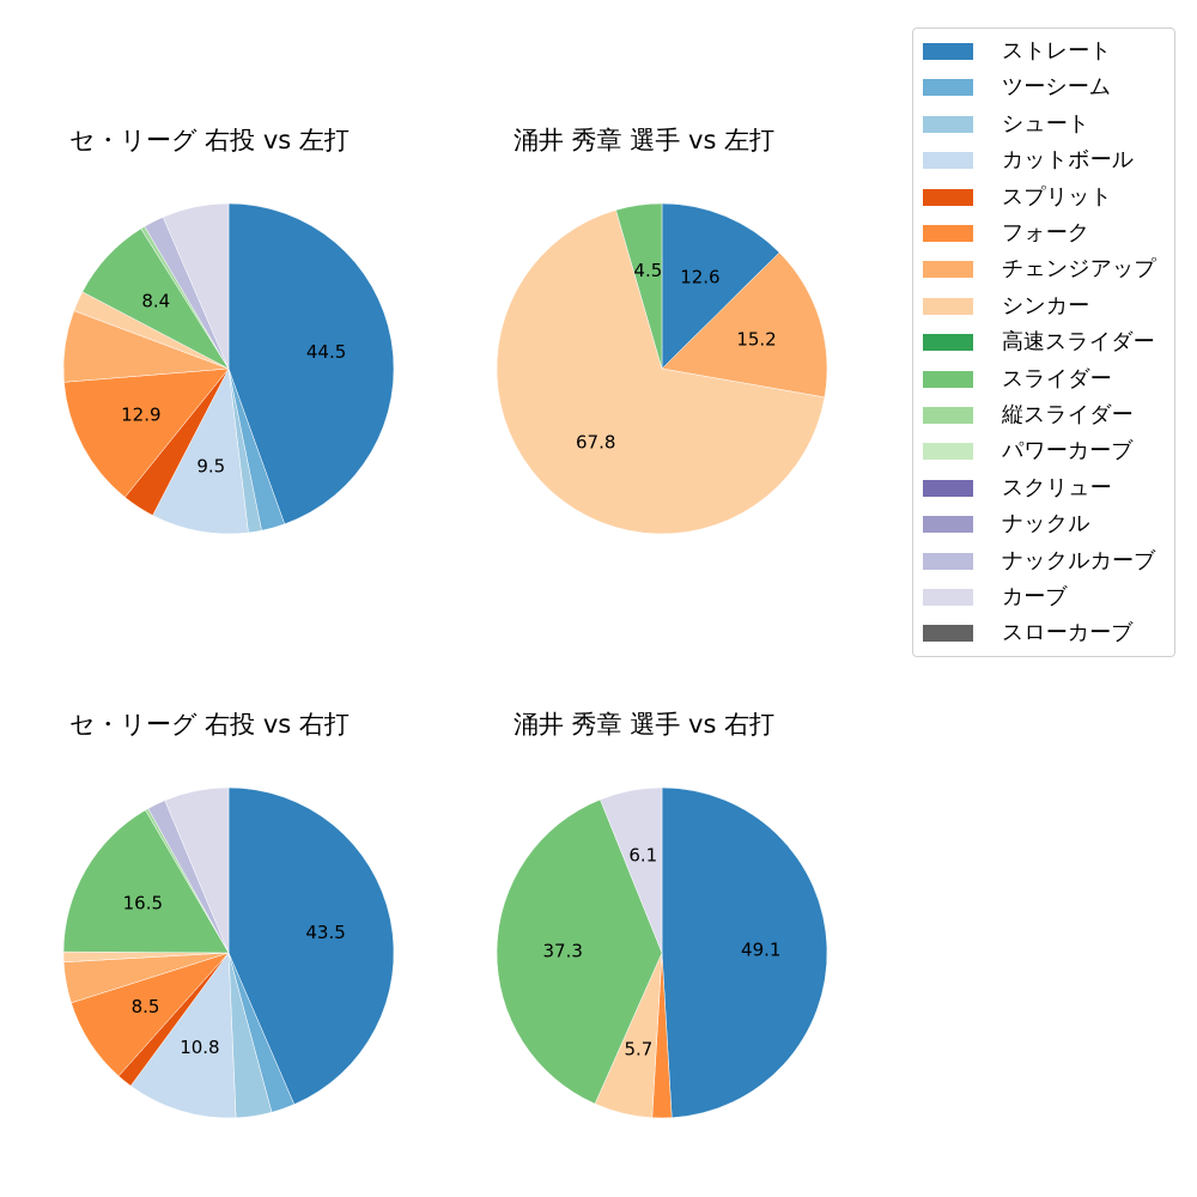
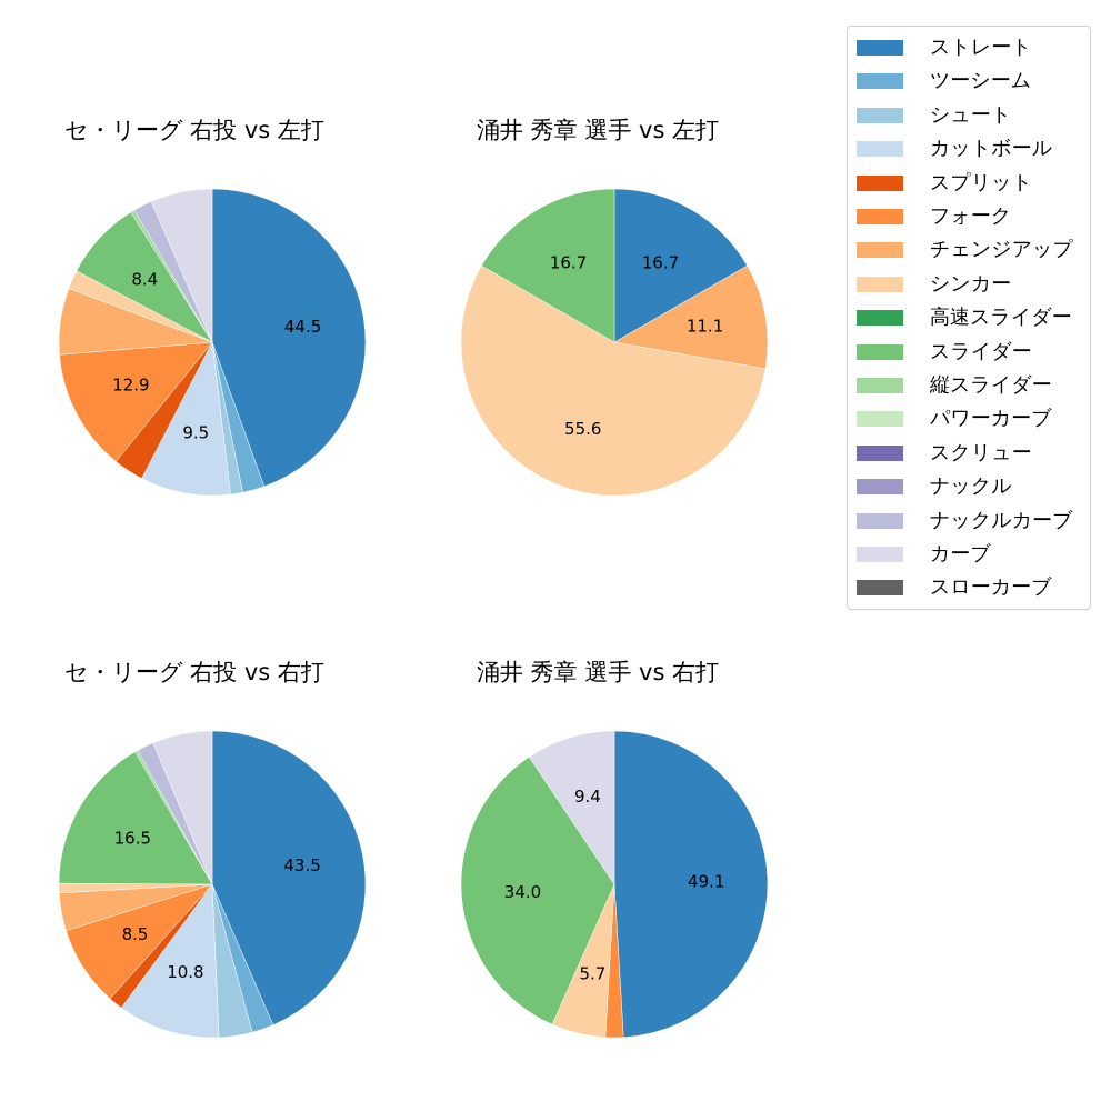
涌井 秀章 選手 vs 左打/ストレート: 12.6 -> 16.7
涌井 秀章 選手 vs 左打/チェンジアップ: 15.2 -> 11.1
涌井 秀章 選手 vs 左打/シンカー: 67.8 -> 55.6
涌井 秀章 選手 vs 左打/スライダー: 4.5 -> 16.7
涌井 秀章 選手 vs 右打/スライダー: 37.3 -> 34.0
涌井 秀章 選手 vs 右打/カーブ: 6.1 -> 9.4
